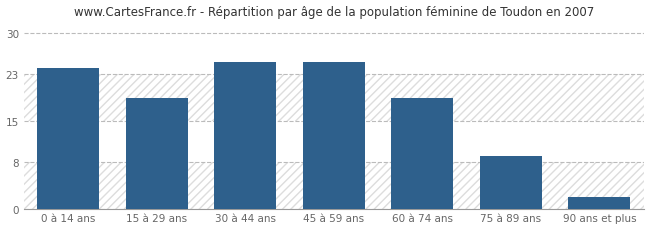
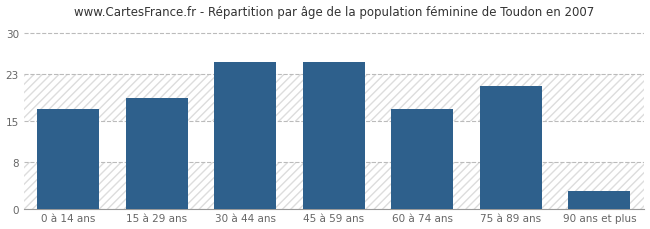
0 à 14 ans: 24 -> 17
60 à 74 ans: 19 -> 17
75 à 89 ans: 9 -> 21
90 ans et plus: 2 -> 3
